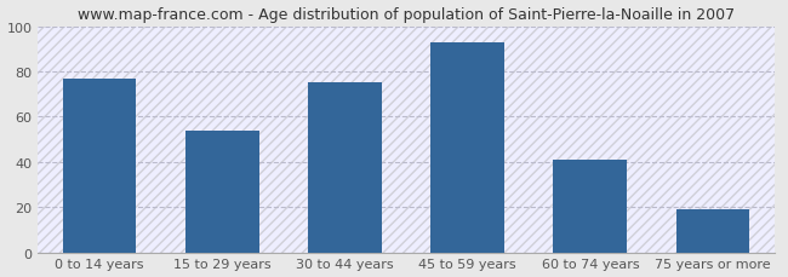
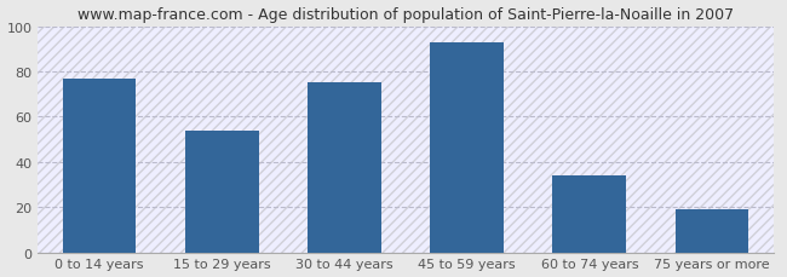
60 to 74 years: 41 -> 34
